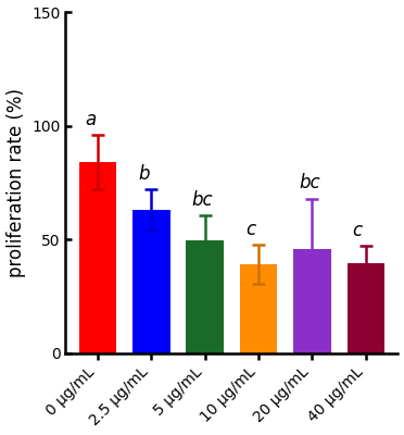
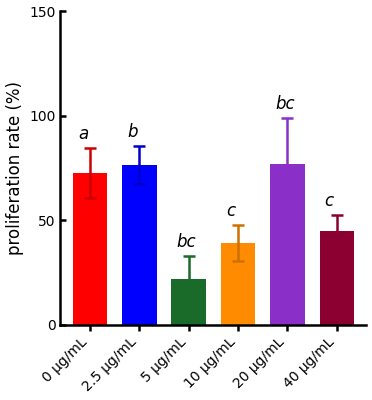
0 μg/mL: 84.0 -> 72.5
2.5 μg/mL: 63.0 -> 76.5
5 μg/mL: 49.5 -> 22.0
20 μg/mL: 46.0 -> 77.0
40 μg/mL: 39.5 -> 45.0
